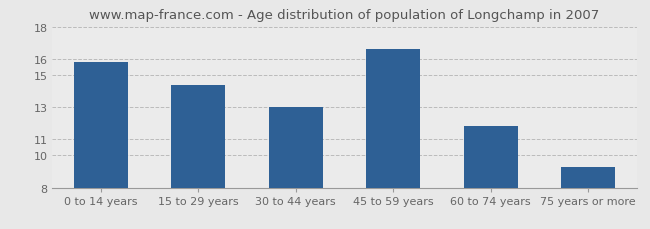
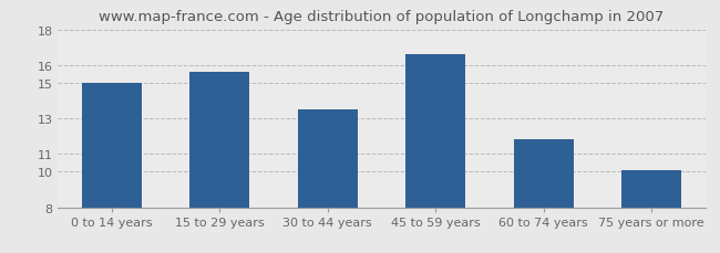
0 to 14 years: 15.8 -> 15.0
15 to 29 years: 14.4 -> 15.6
30 to 44 years: 13.0 -> 13.5
75 years or more: 9.3 -> 10.1
